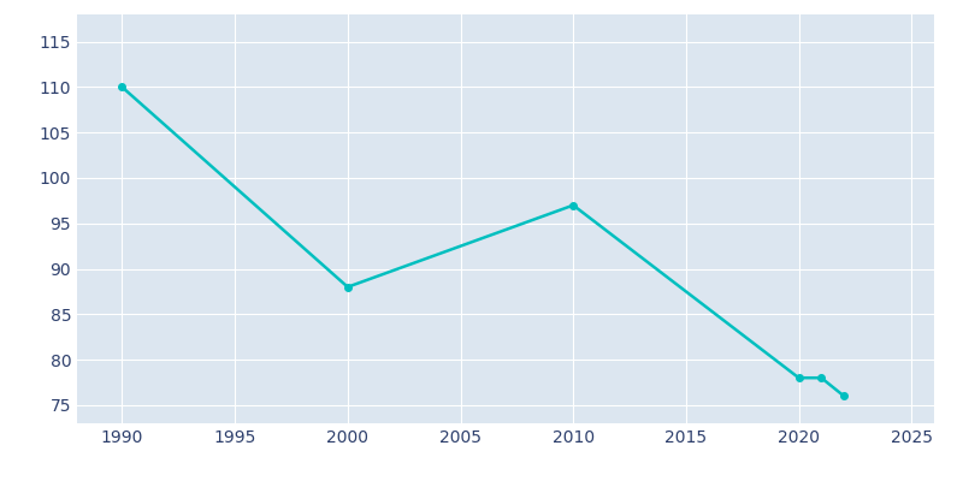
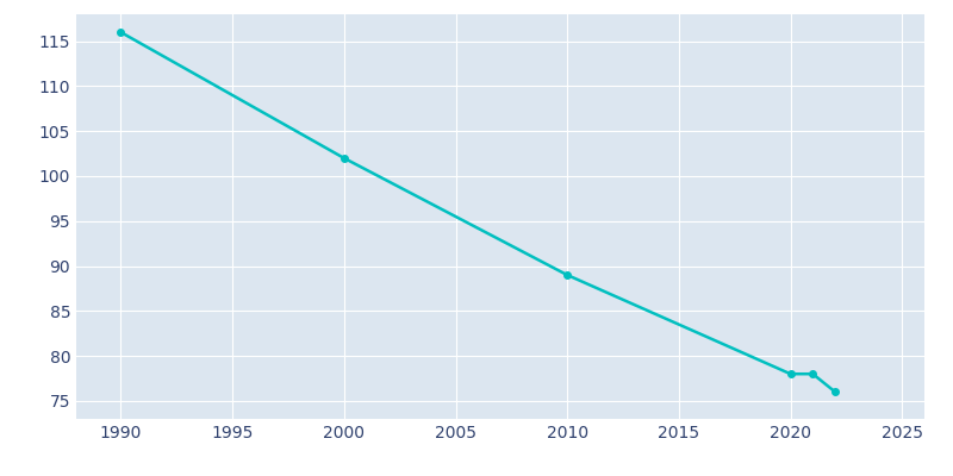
1990: 110 -> 116
2000: 88 -> 102
2010: 97 -> 89
